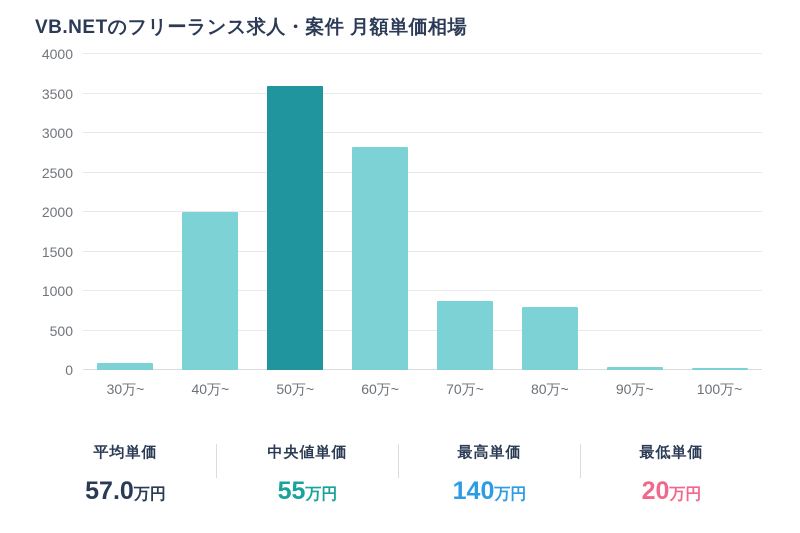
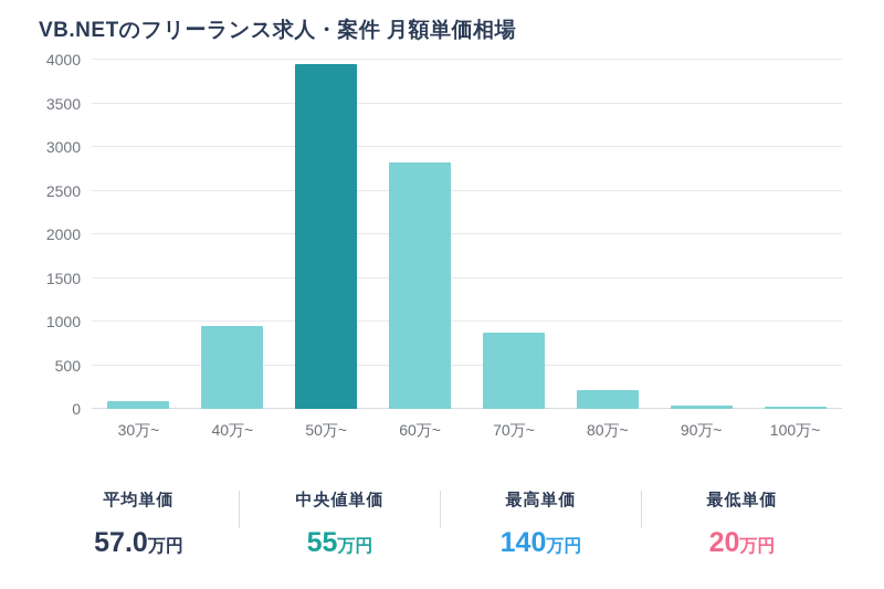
40万~: 2000 -> 1000
50万~: 3600 -> 4000
80万~: 800 -> 200
